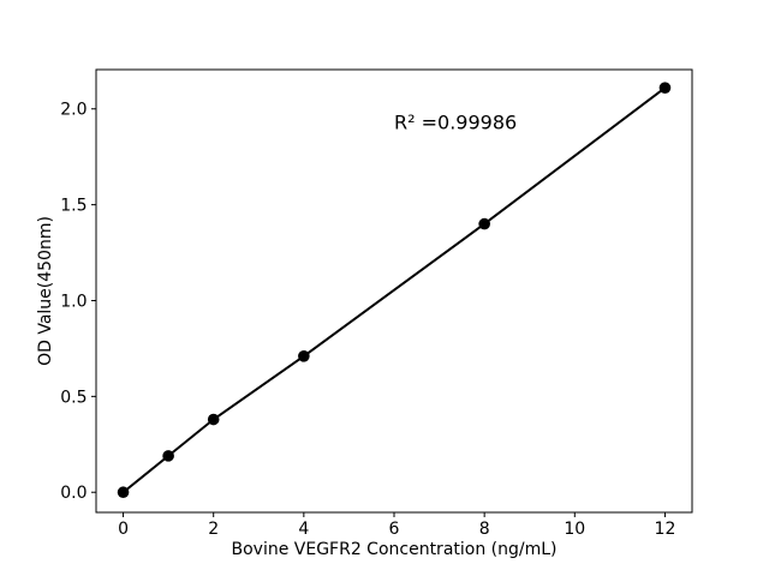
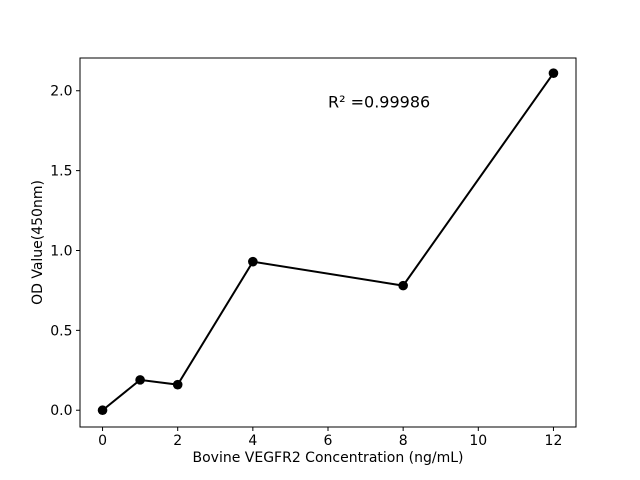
2: 0.38 -> 0.16
4: 0.71 -> 0.93
8: 1.40 -> 0.78
